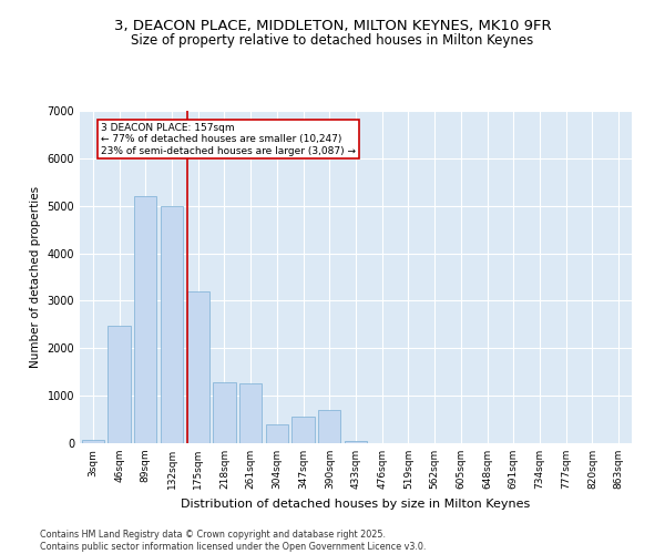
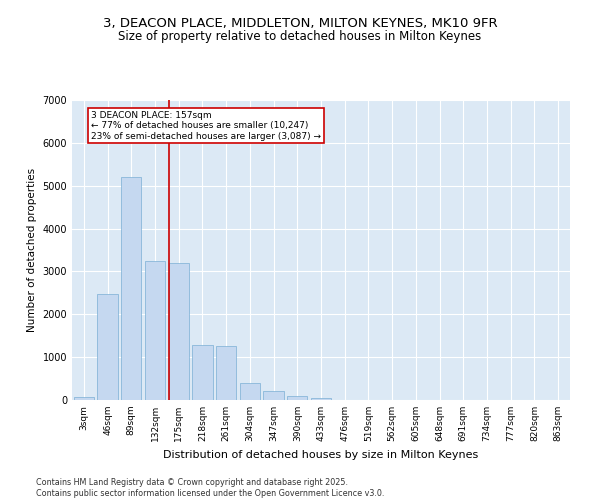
132sqm: 5000 -> 3250
347sqm: 550 -> 200
390sqm: 700 -> 100
